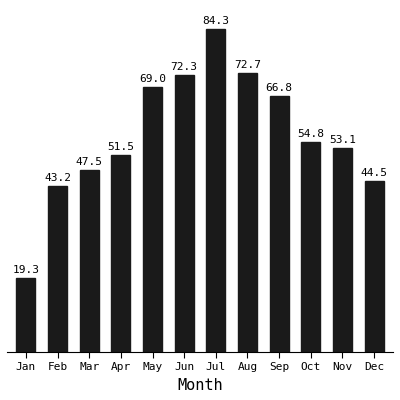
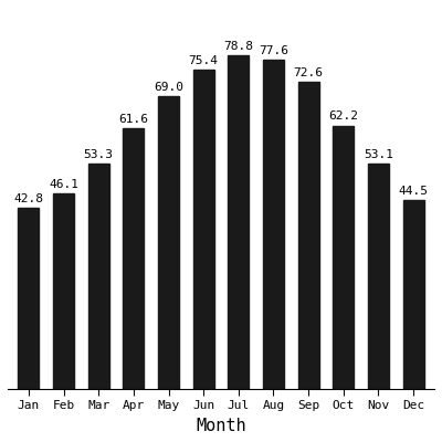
Jan: 19.3 -> 42.8
Feb: 43.2 -> 46.1
Mar: 47.5 -> 53.3
Apr: 51.5 -> 61.6
Jun: 72.3 -> 75.4
Jul: 84.3 -> 78.8
Aug: 72.7 -> 77.6
Sep: 66.8 -> 72.6
Oct: 54.8 -> 62.2
